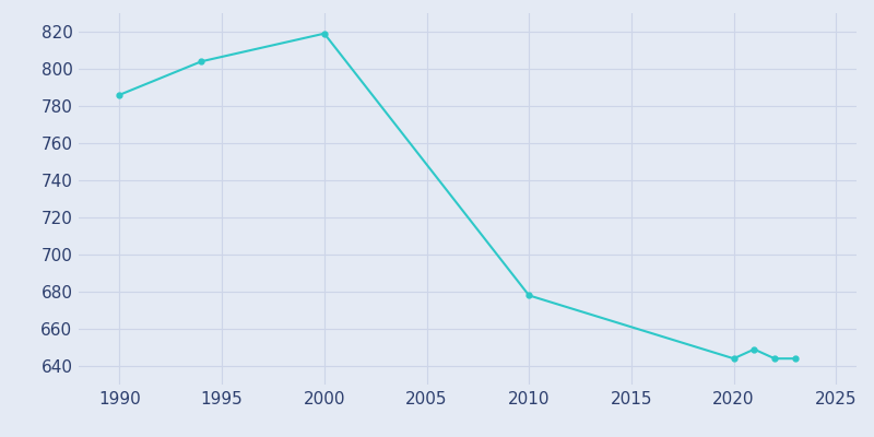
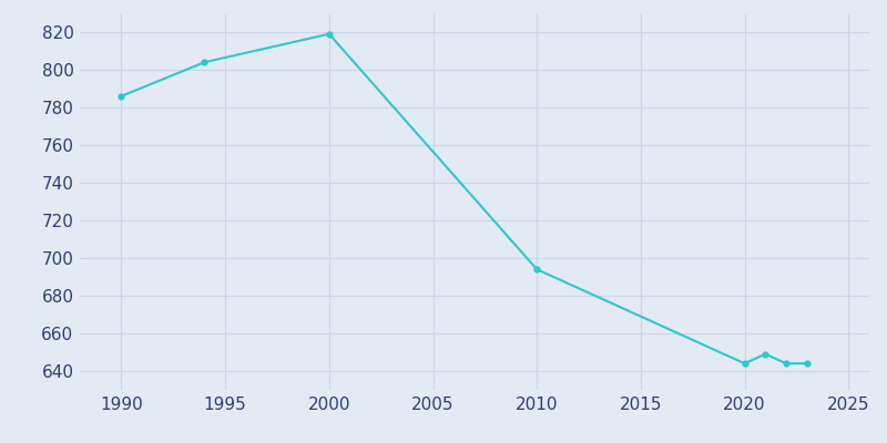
2010: 678 -> 694
